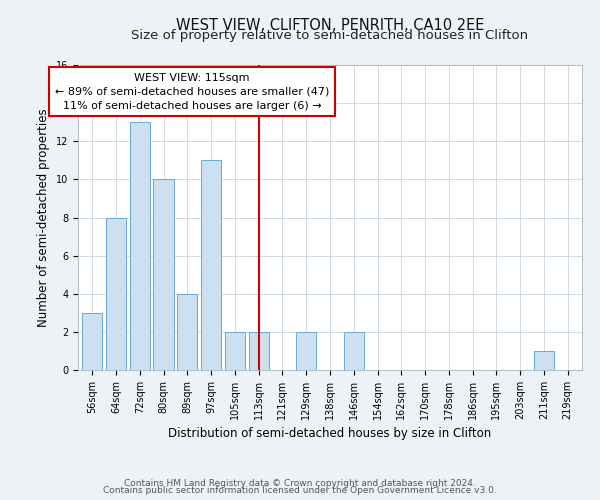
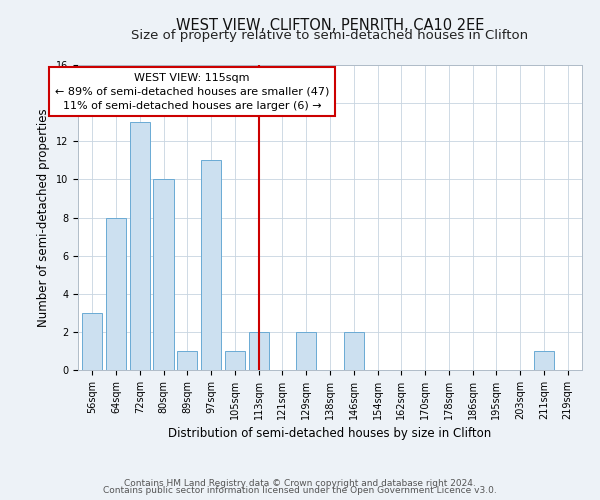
89sqm: 4 -> 1
105sqm: 2 -> 1
